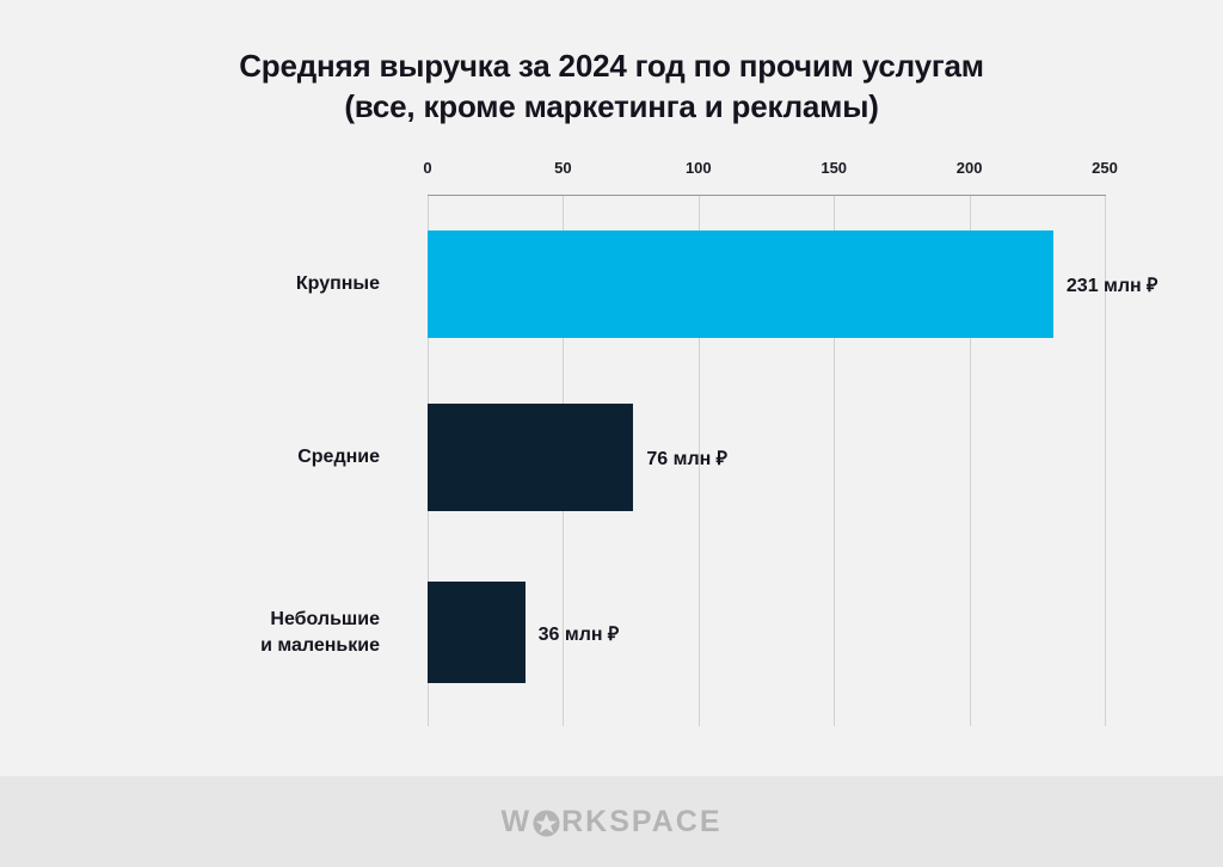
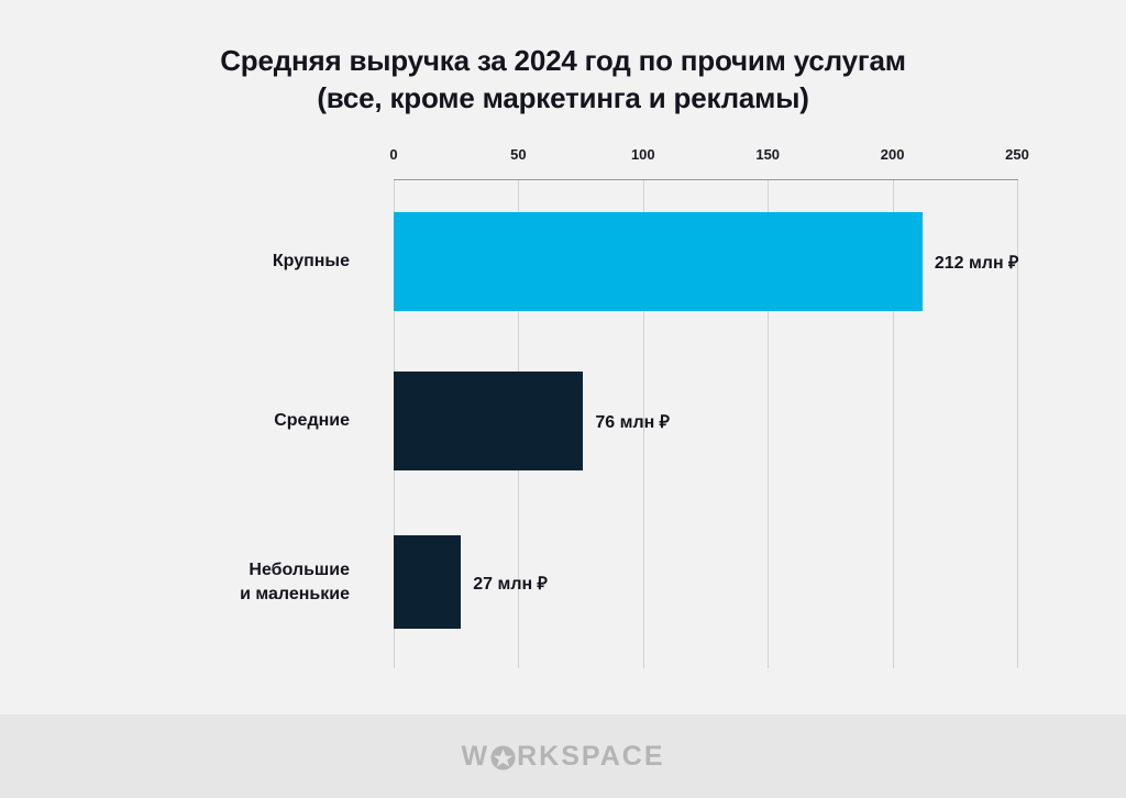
Крупные: 231 -> 212
Небольшие и маленькие: 36 -> 27
